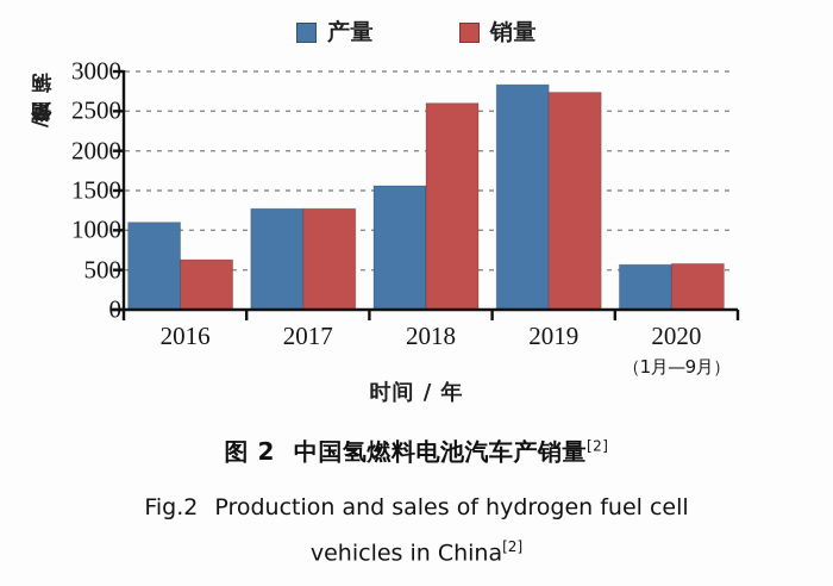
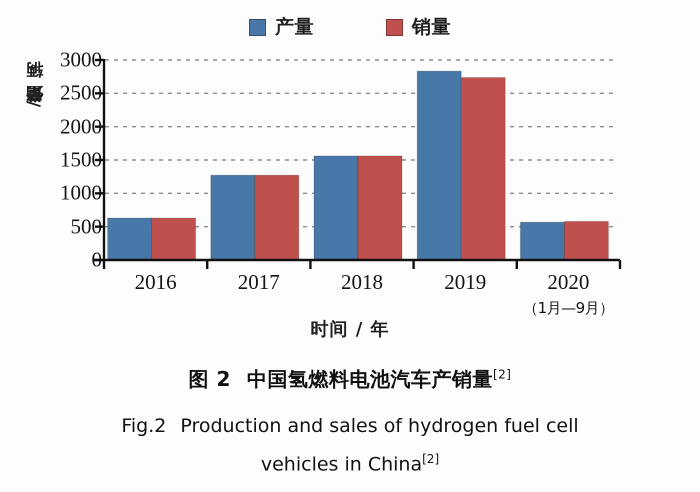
产量/2016: 1100 -> 600
销量/2018: 2600 -> 1600
